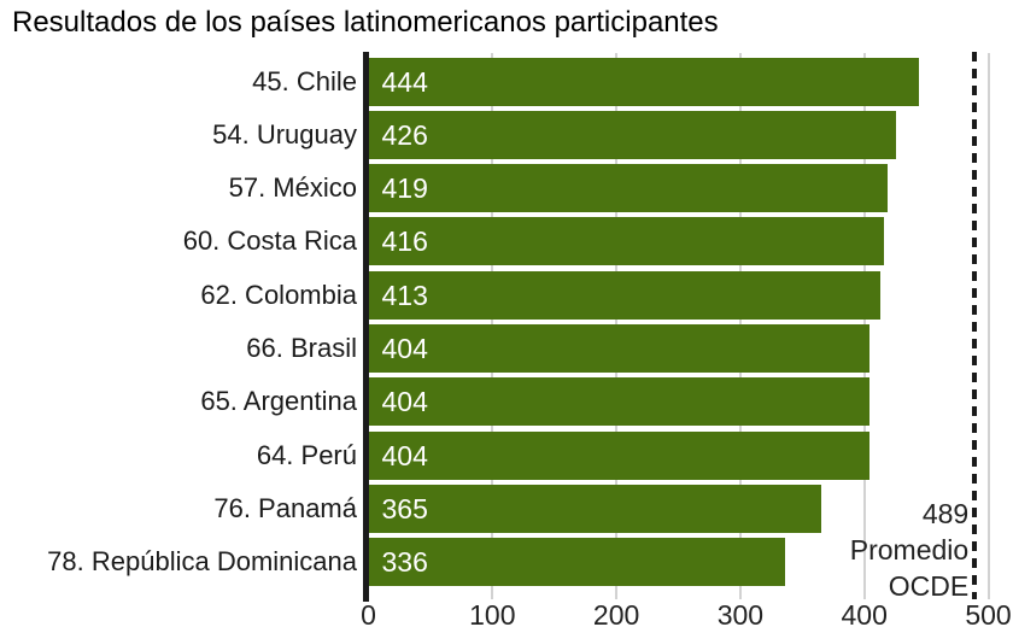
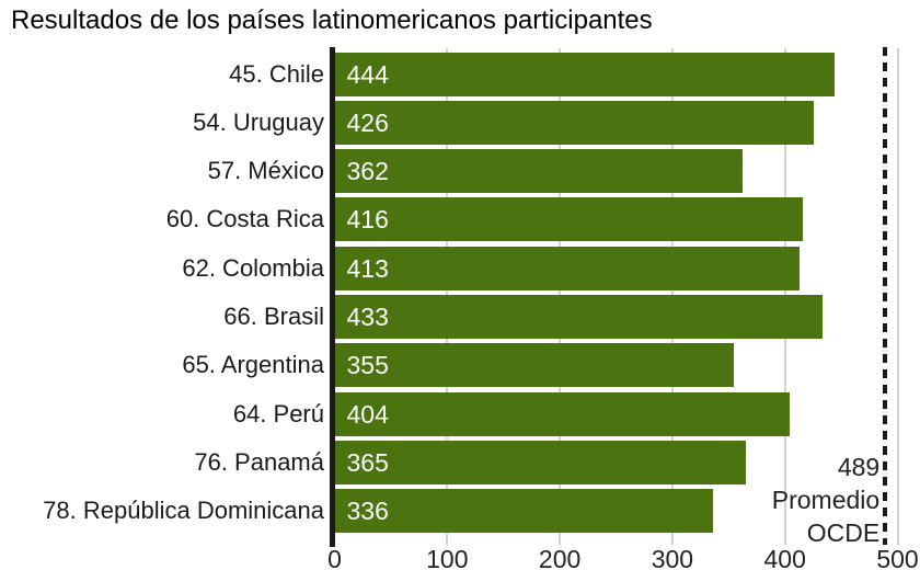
57. México: 419 -> 362
66. Brasil: 404 -> 433
65. Argentina: 404 -> 355
